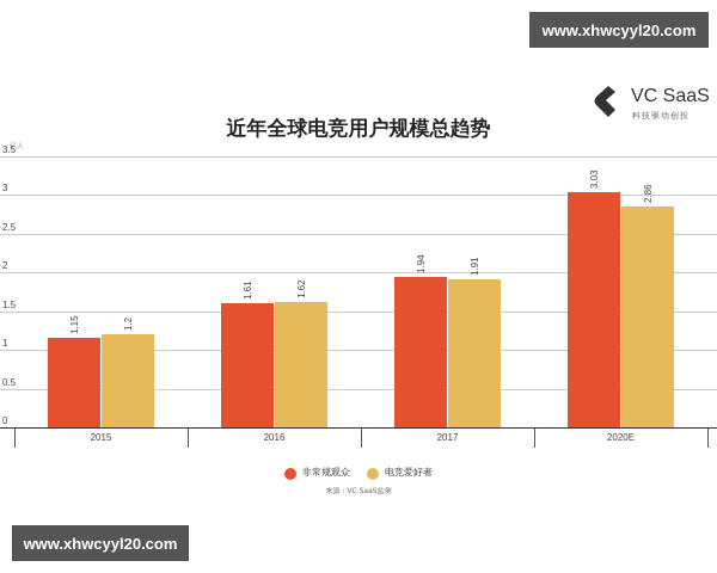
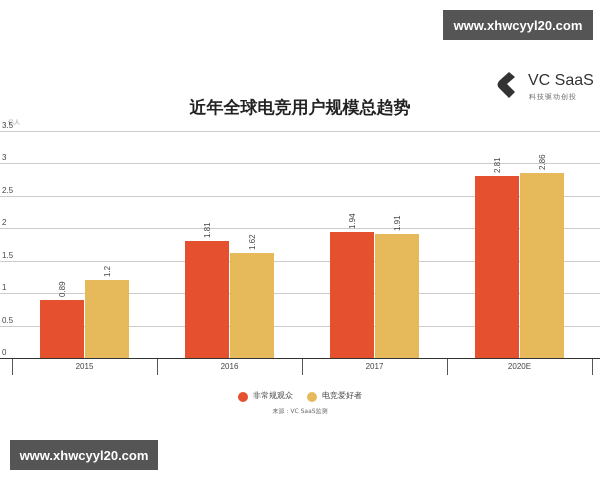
非常规观众/2015: 1.15 -> 0.89
非常规观众/2016: 1.61 -> 1.81
非常规观众/2020E: 3.03 -> 2.81
